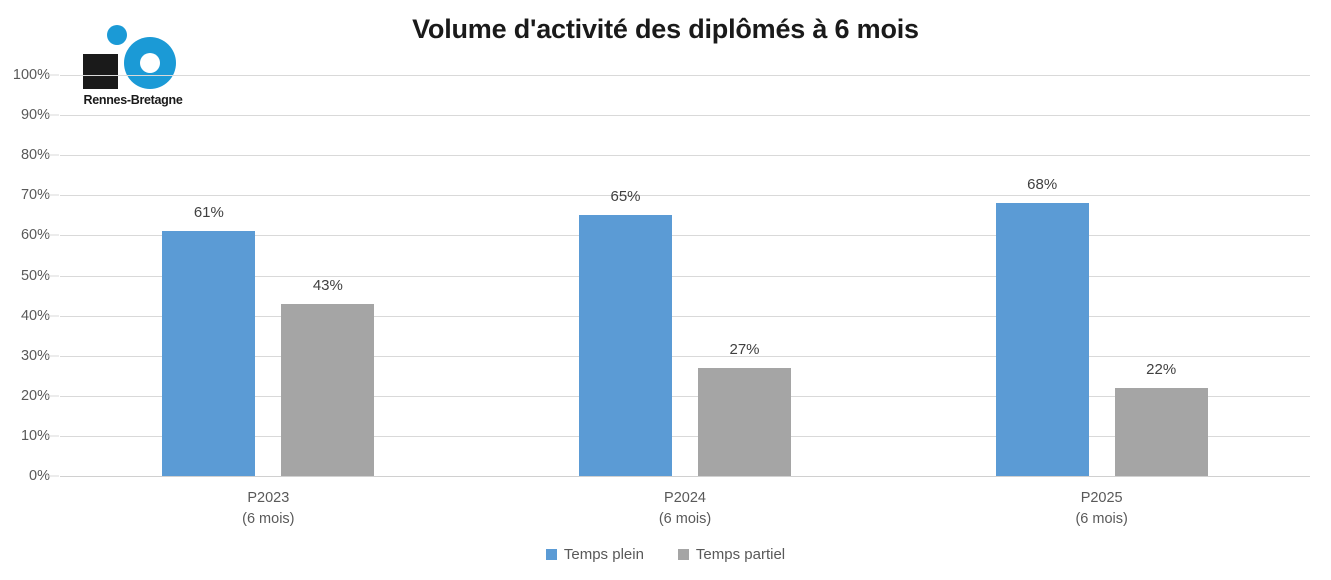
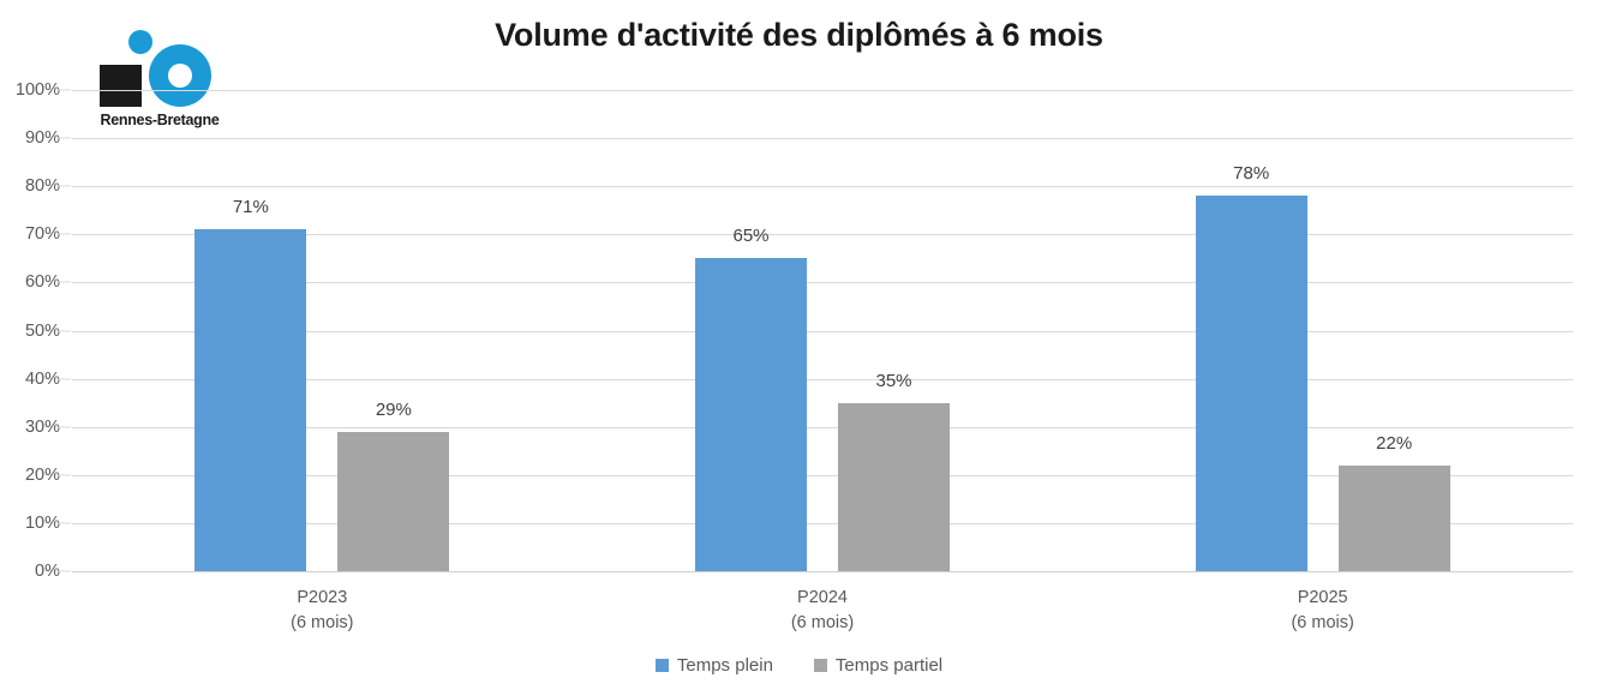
Temps plein/P2023: 61% -> 71%
Temps partiel/P2023: 43% -> 29%
Temps partiel/P2024: 27% -> 35%
Temps plein/P2025: 68% -> 78%
